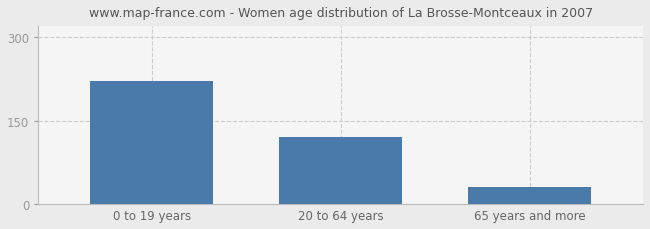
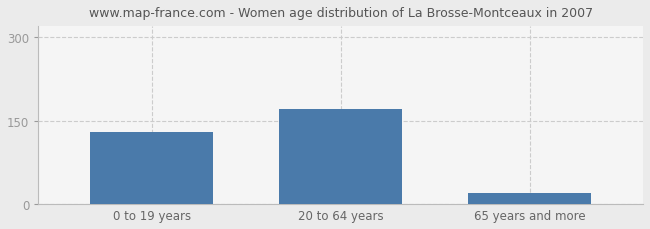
0 to 19 years: 220 -> 130
20 to 64 years: 120 -> 170
65 years and more: 30 -> 20
